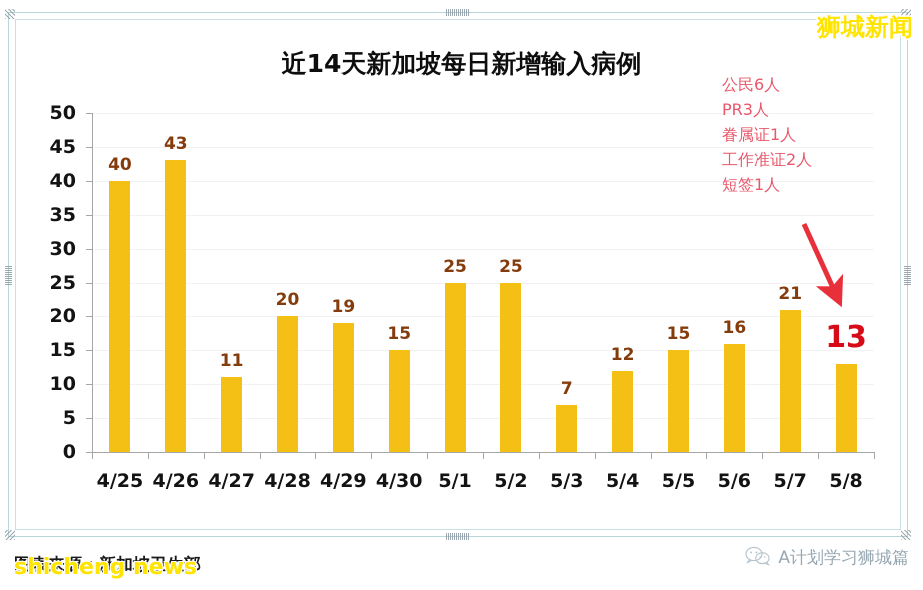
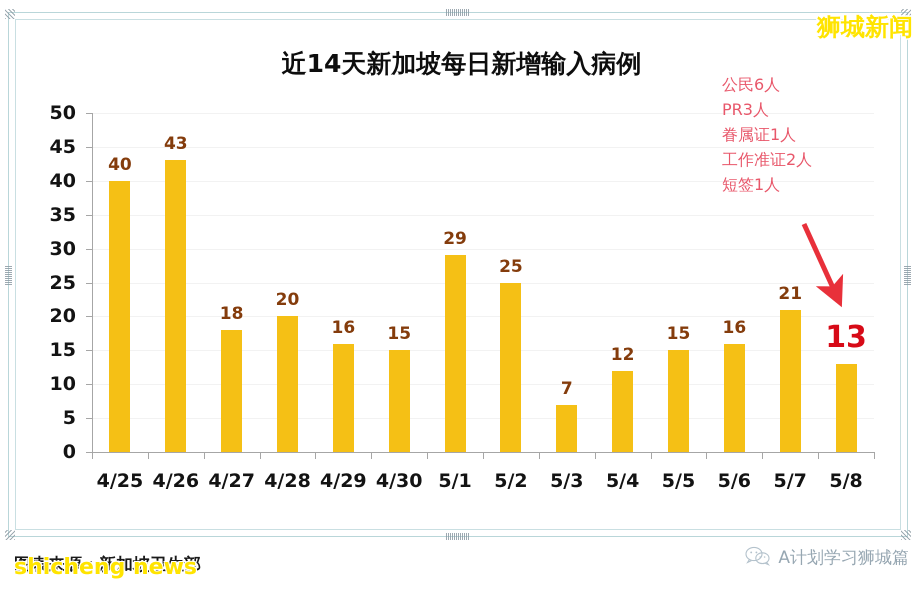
4/27: 11 -> 18
4/29: 19 -> 16
5/1: 25 -> 29
